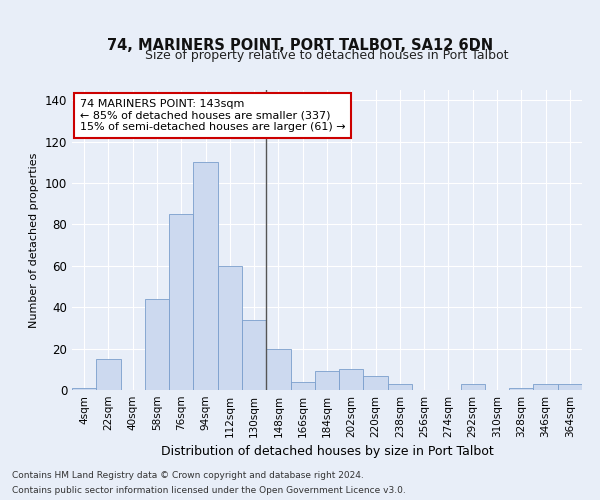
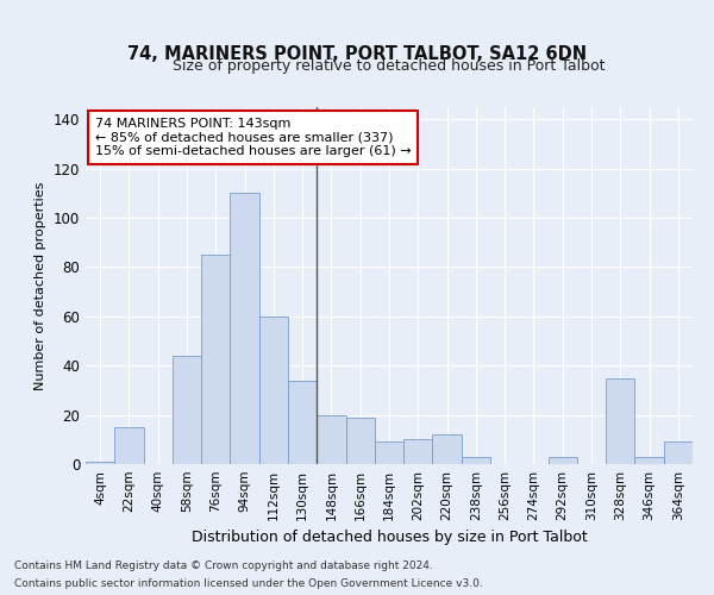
166sqm: 4 -> 19
220sqm: 7 -> 12
328sqm: 1 -> 35
364sqm: 3 -> 9
